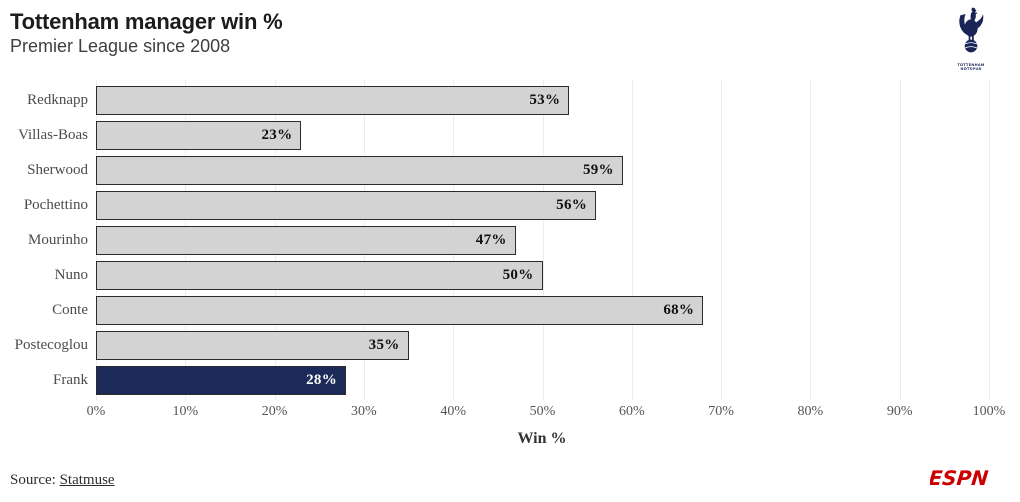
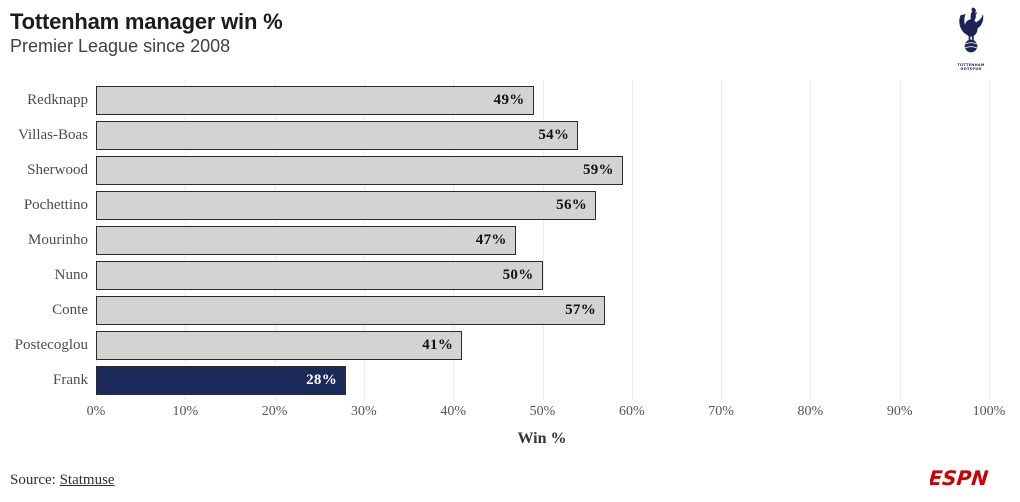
Redknapp: 53% -> 49%
Villas-Boas: 23% -> 54%
Conte: 68% -> 57%
Postecoglou: 35% -> 41%
